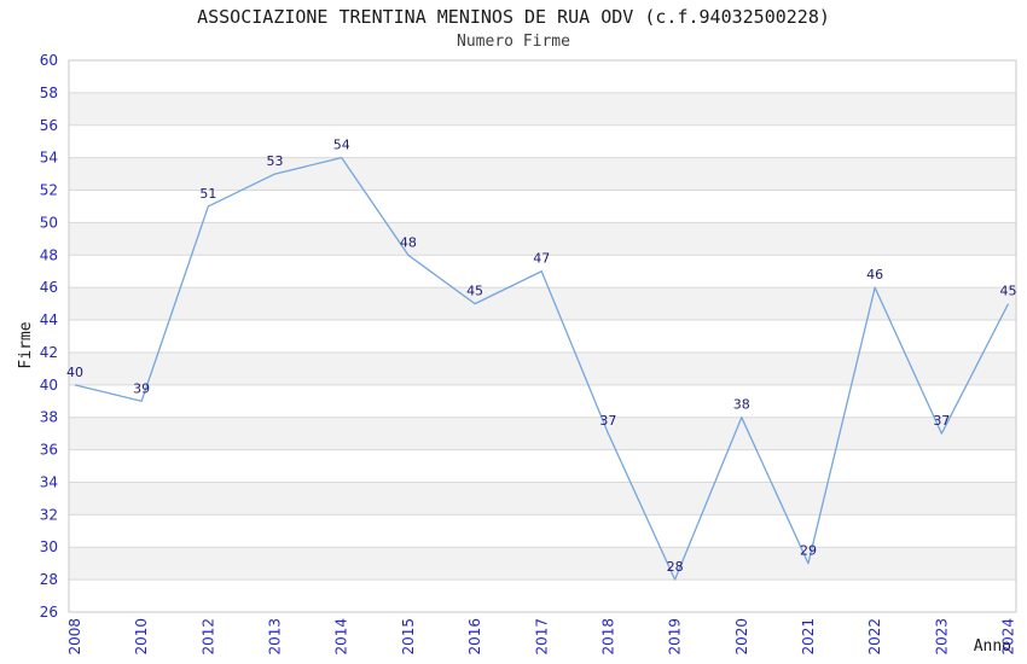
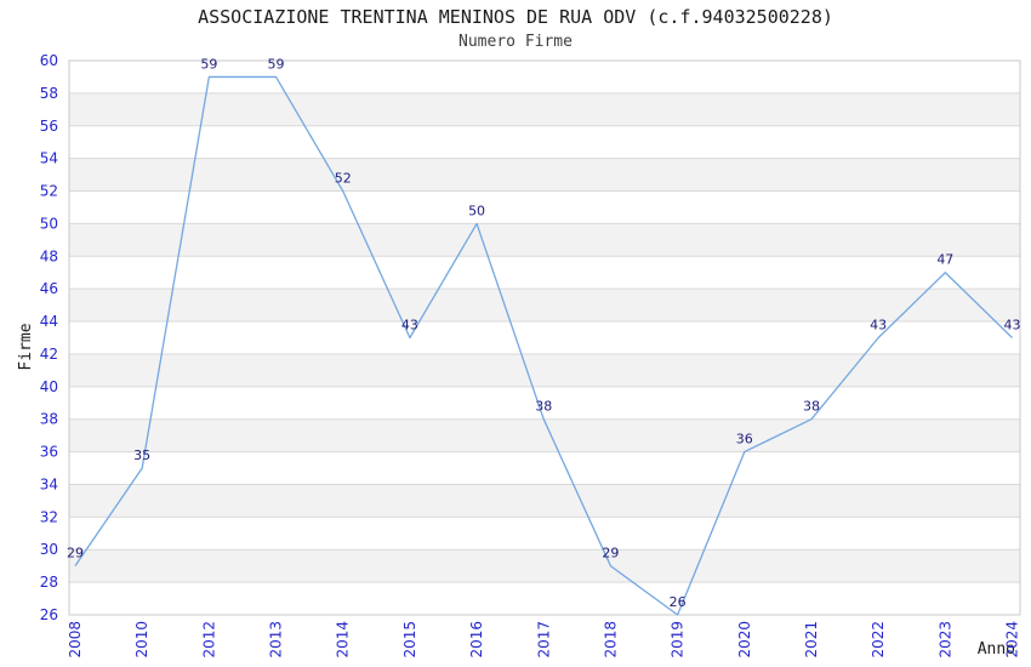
2008: 40 -> 29
2010: 39 -> 35
2012: 51 -> 59
2013: 53 -> 59
2014: 54 -> 52
2015: 48 -> 43
2016: 45 -> 50
2017: 47 -> 38
2018: 37 -> 29
2019: 28 -> 26
2020: 38 -> 36
2021: 29 -> 38
2022: 46 -> 43
2023: 37 -> 47
2024: 45 -> 43
